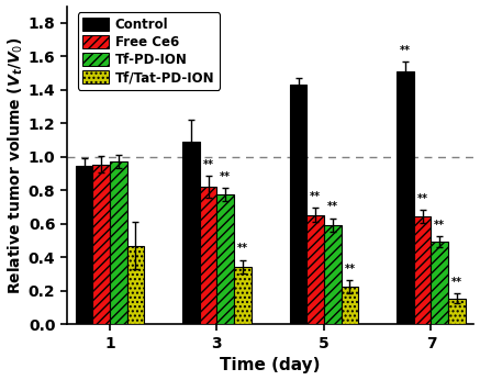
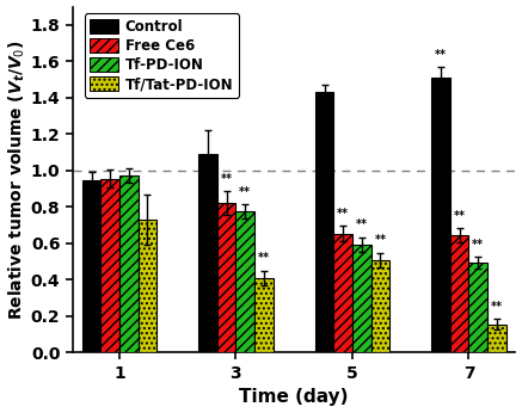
Tf/Tat-PD-ION/1: 0.47 -> 0.73
Tf/Tat-PD-ION/3: 0.34 -> 0.41
Tf/Tat-PD-ION/5: 0.23 -> 0.51
